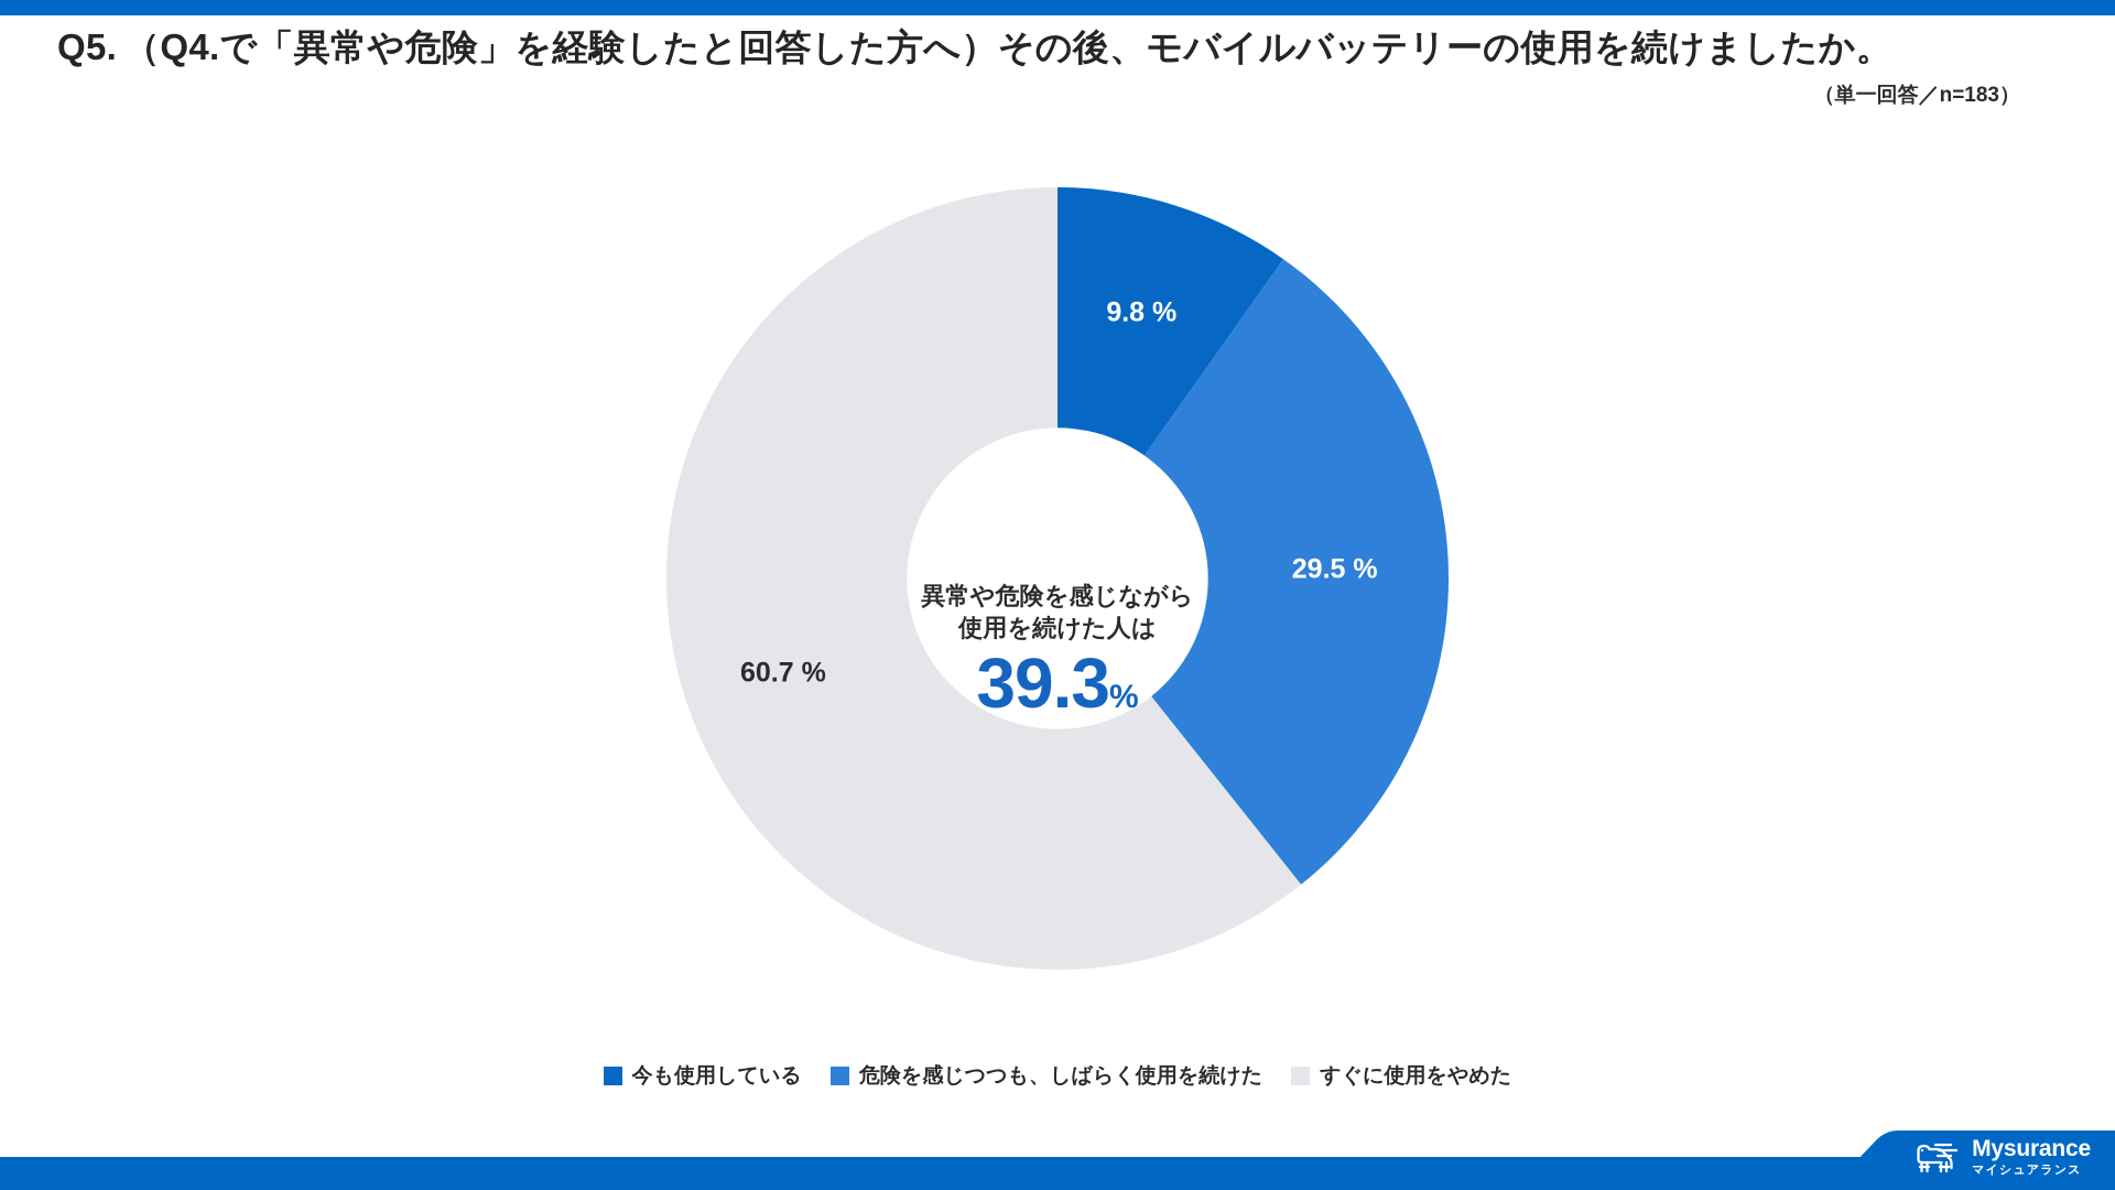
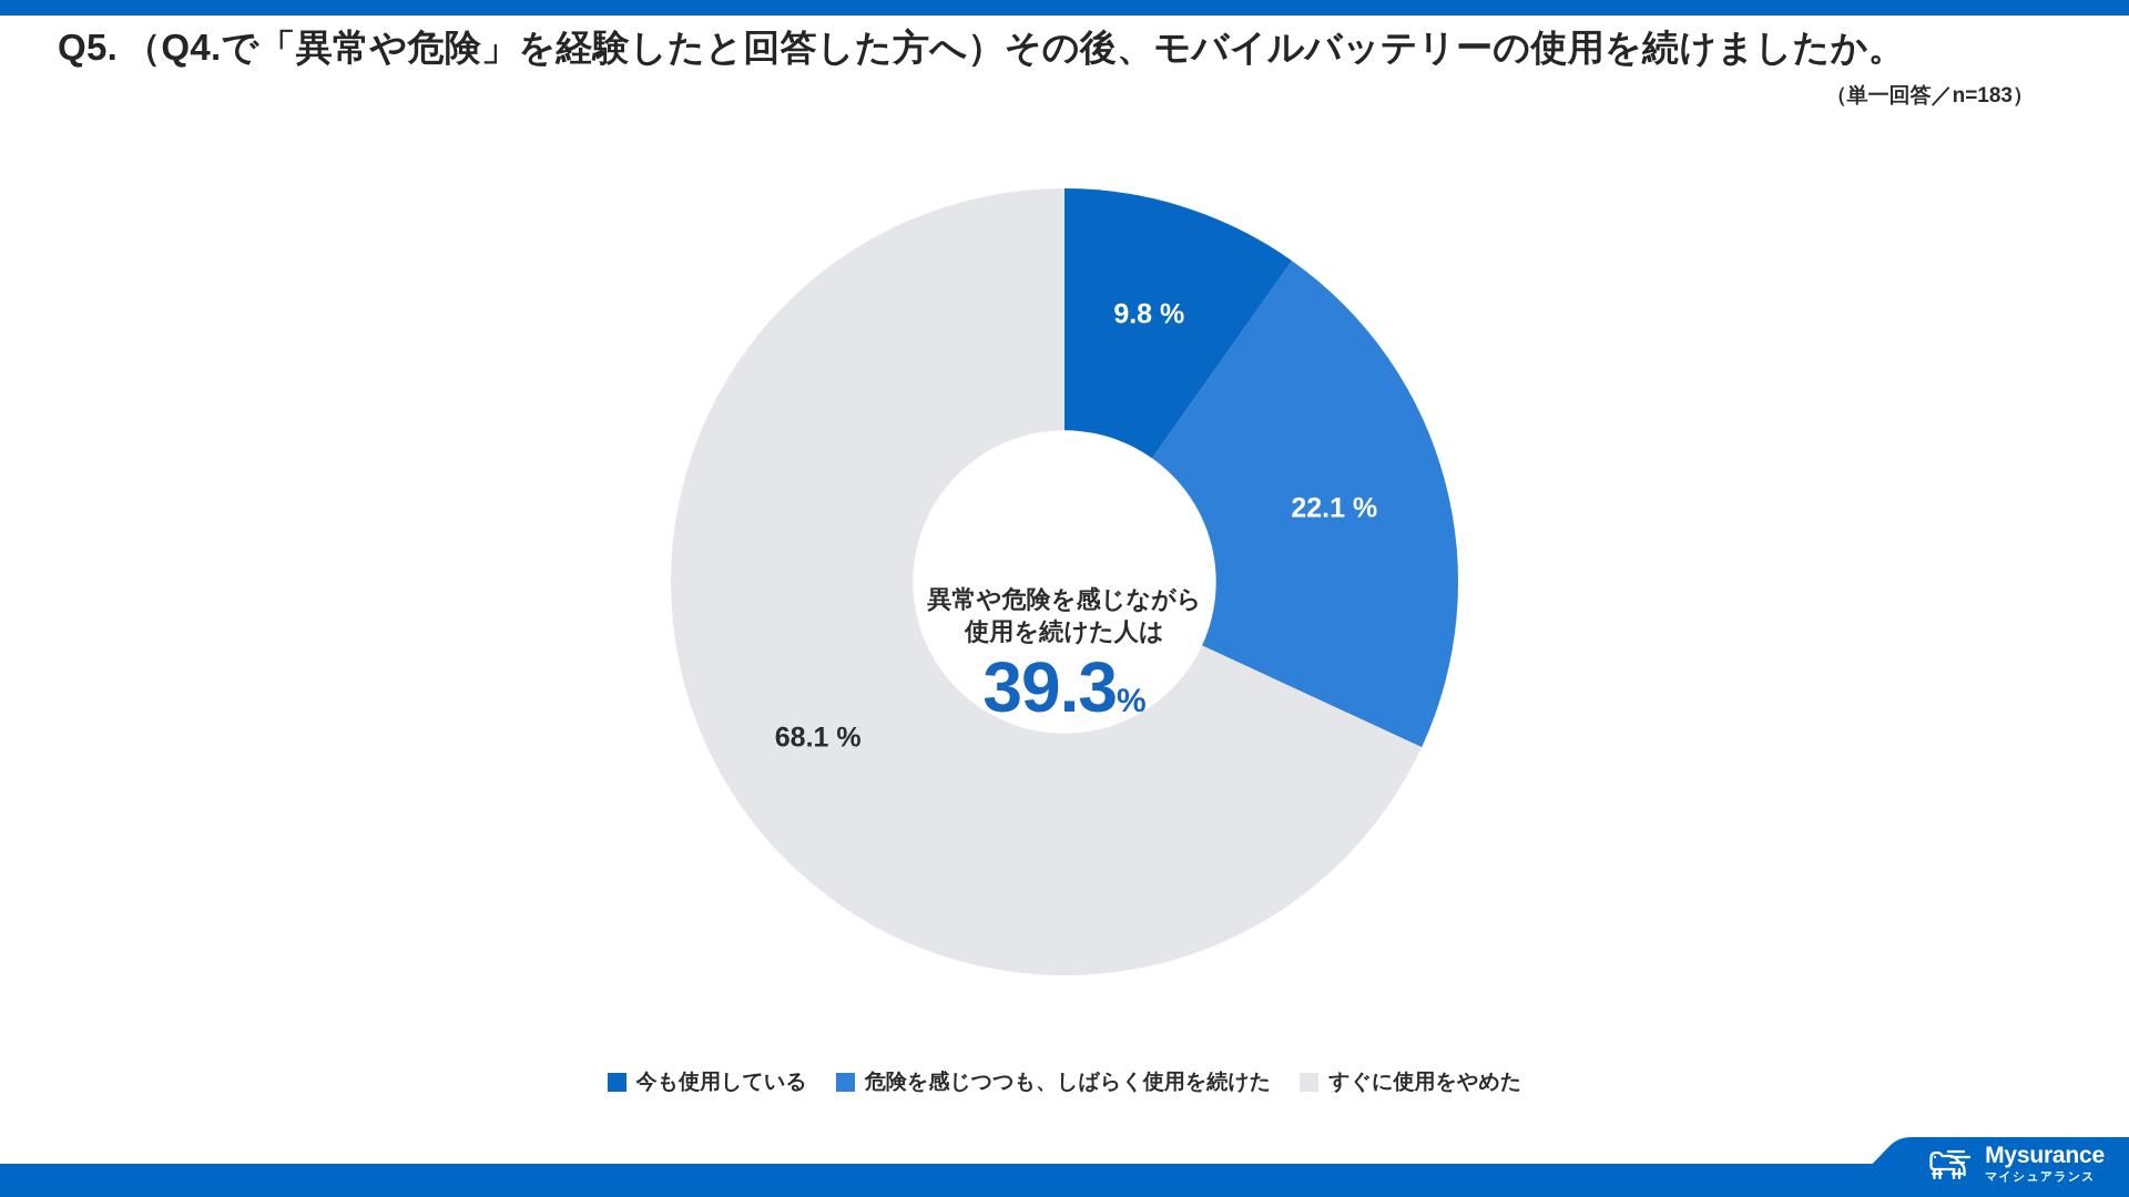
危険を感じつつも、しばらく使用を続けた: 29.5 -> 22.1
すぐに使用をやめた: 60.7 -> 68.1
